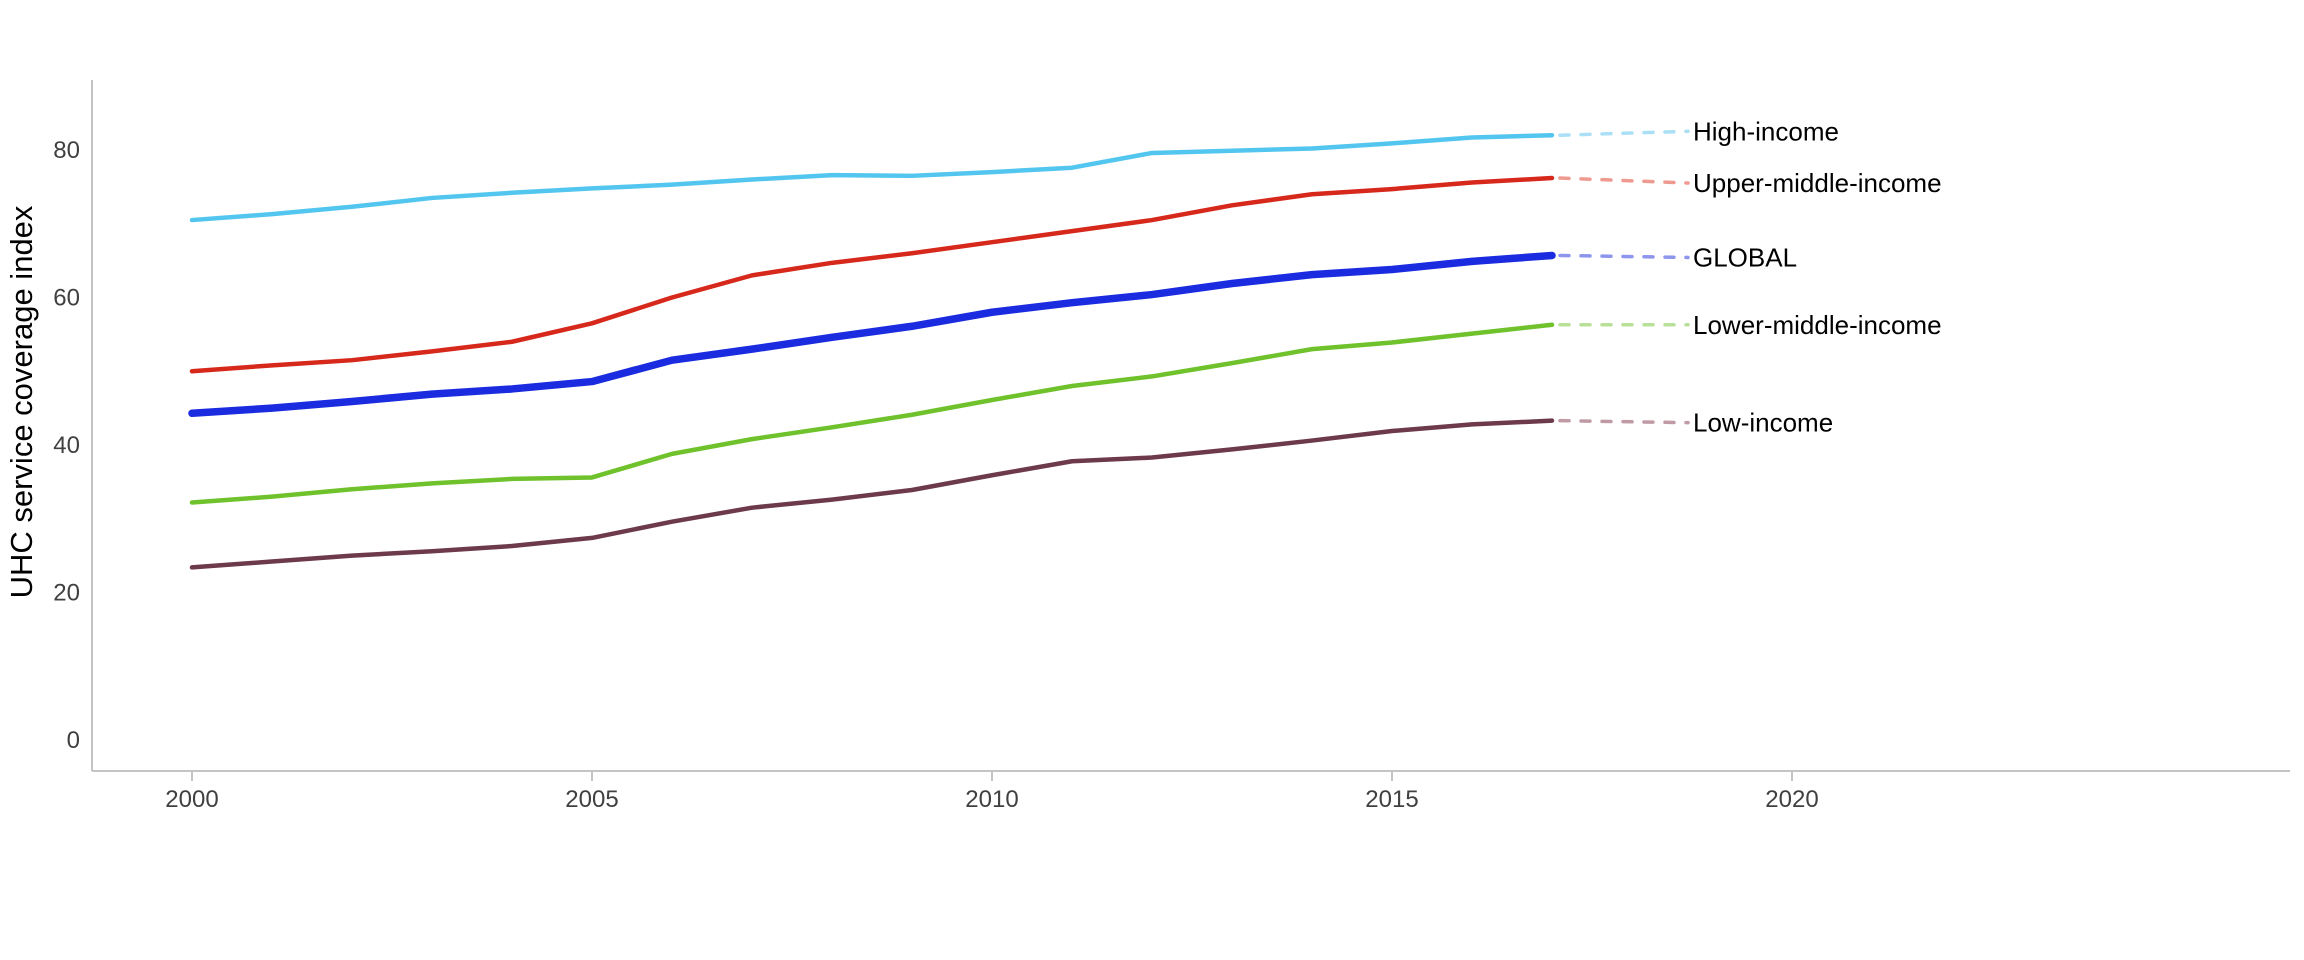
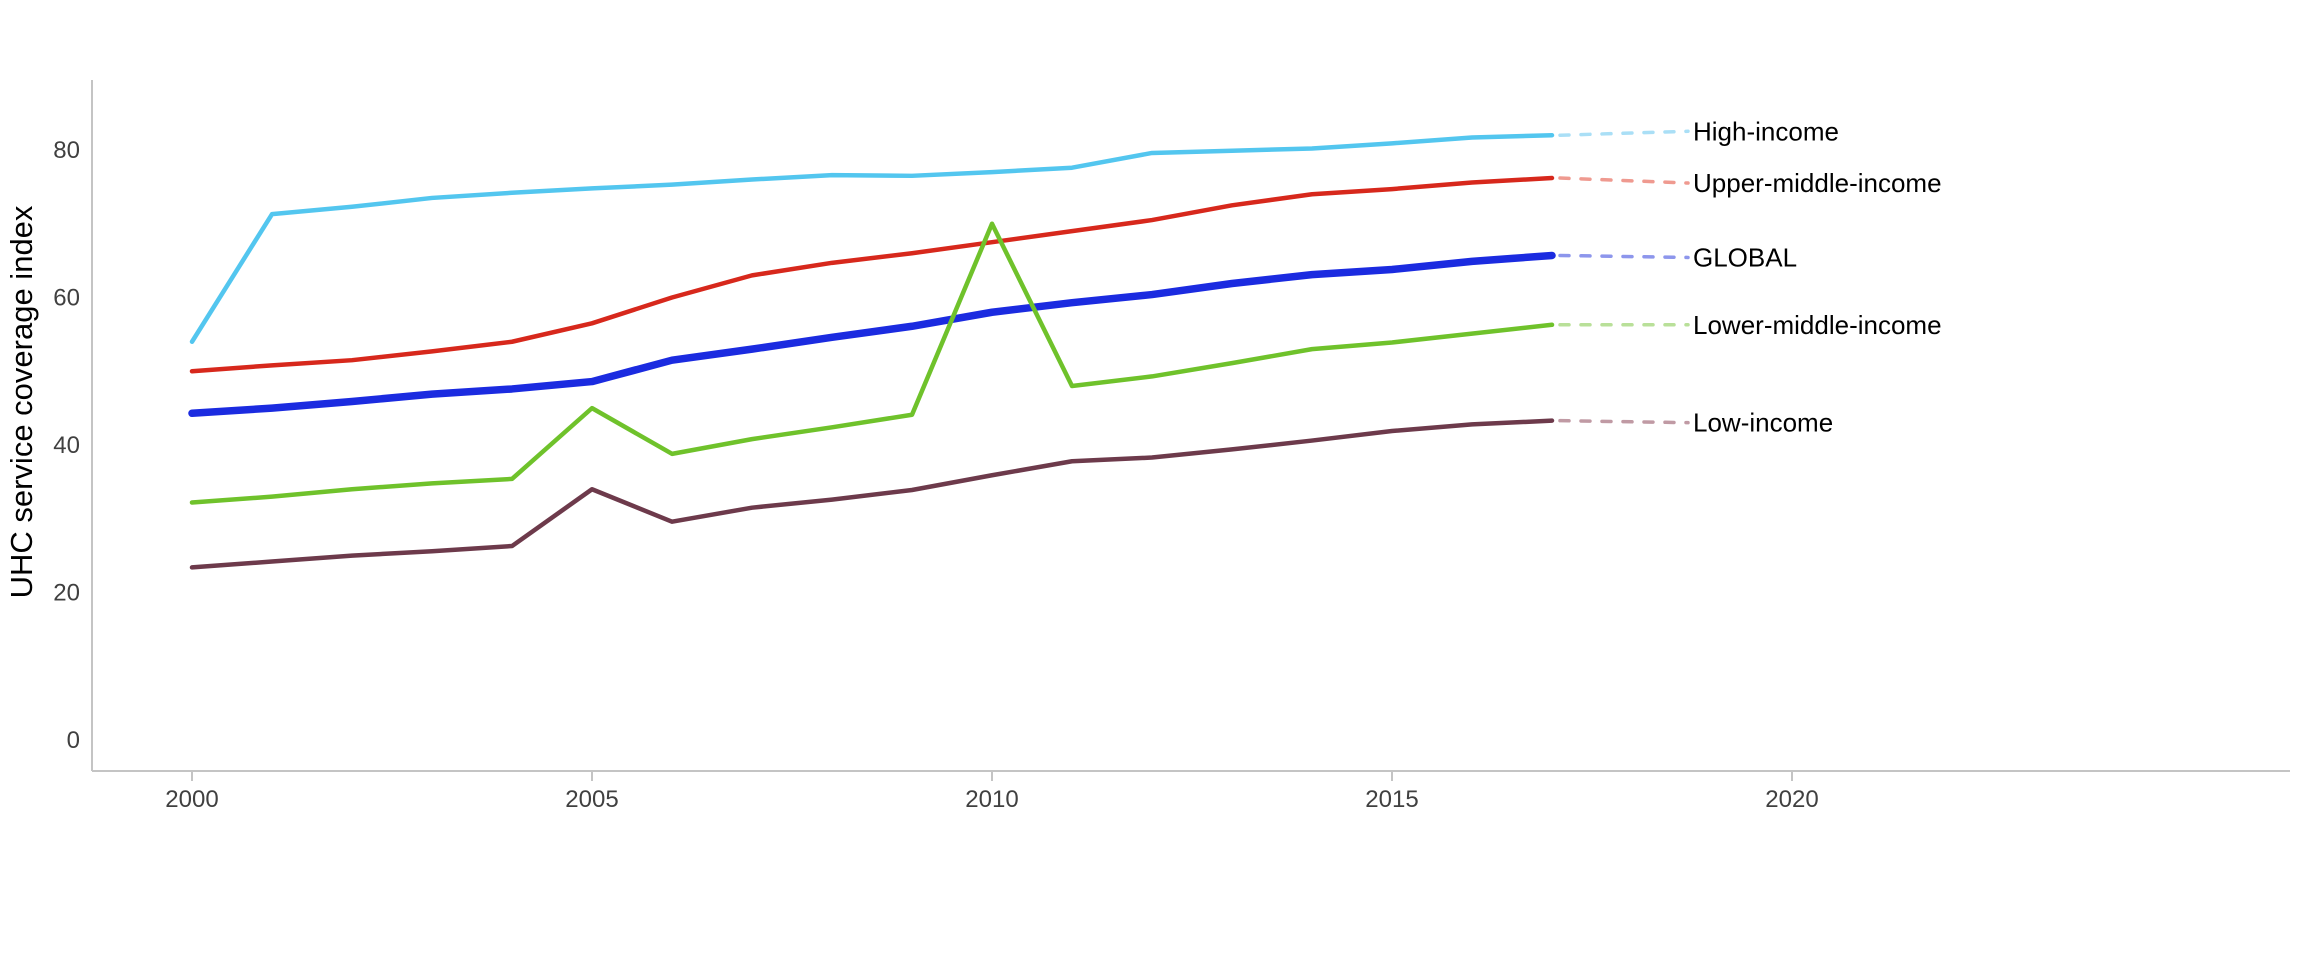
High-income/2000: 70 -> 54
Lower-middle-income/2005: 36 -> 45
Low-income/2005: 27 -> 34
Lower-middle-income/2010: 46 -> 70
